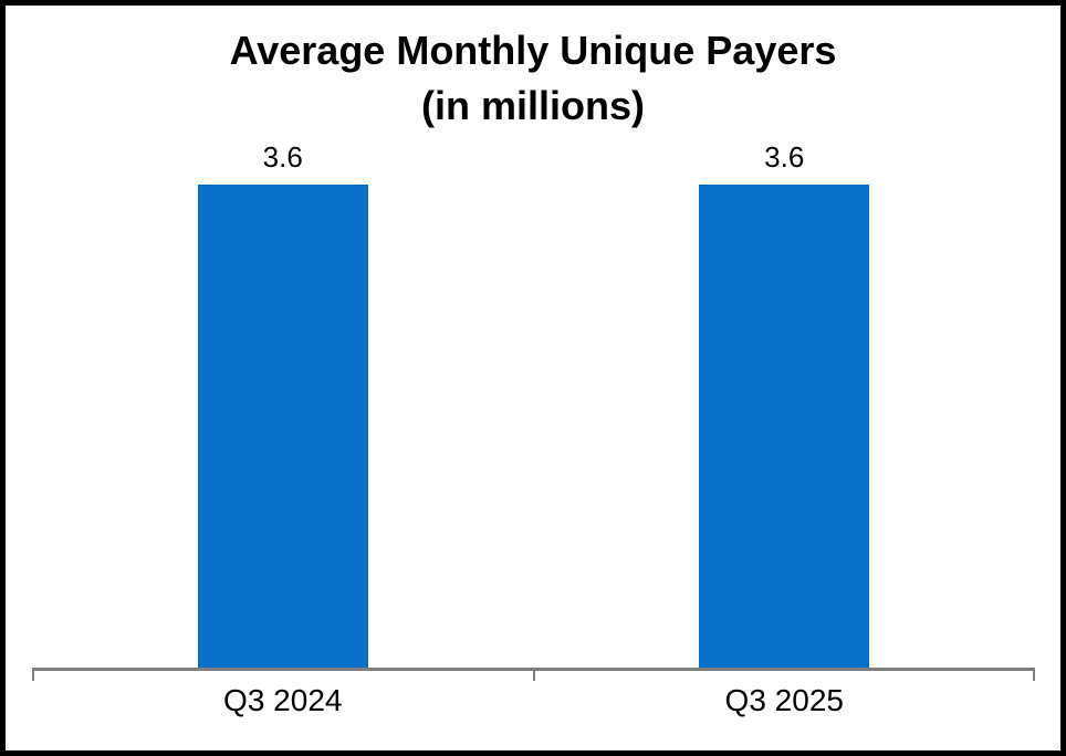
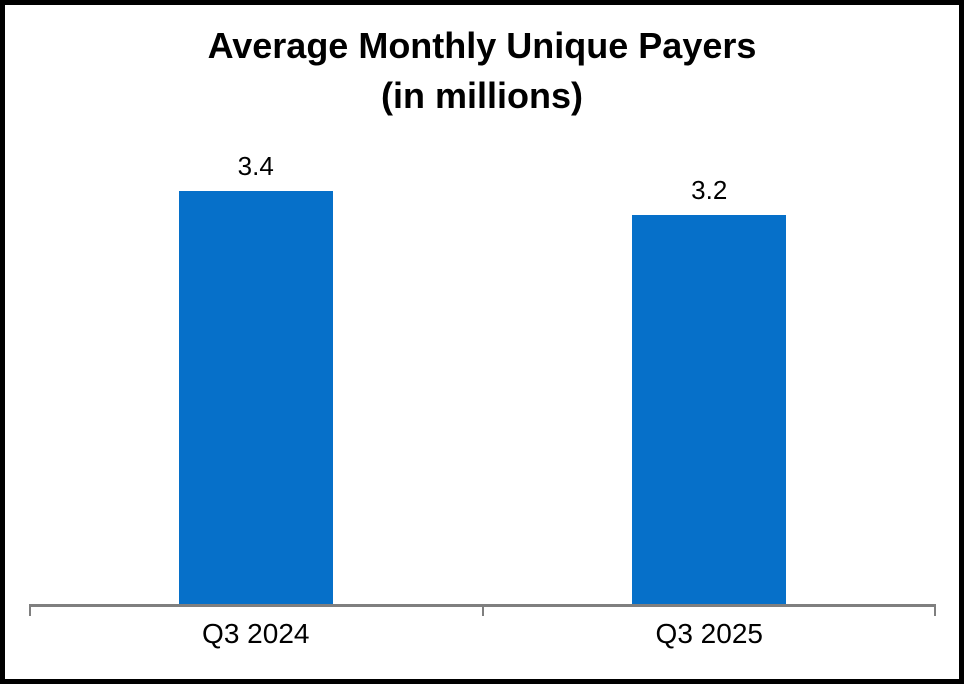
Q3 2024: 3.6 -> 3.4
Q3 2025: 3.6 -> 3.2
